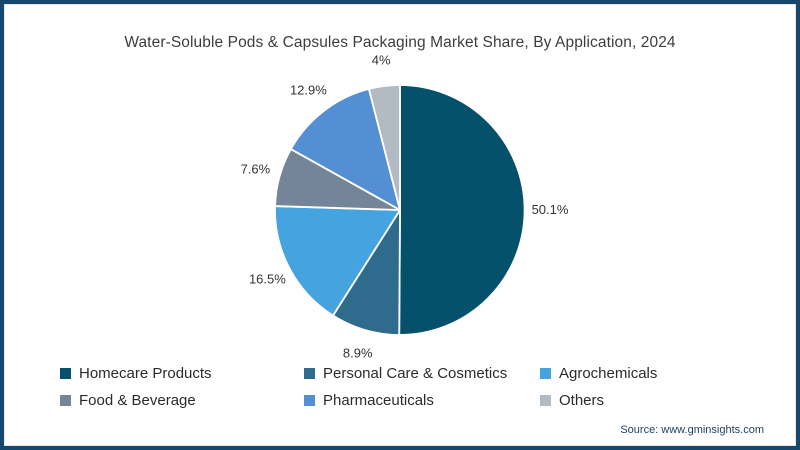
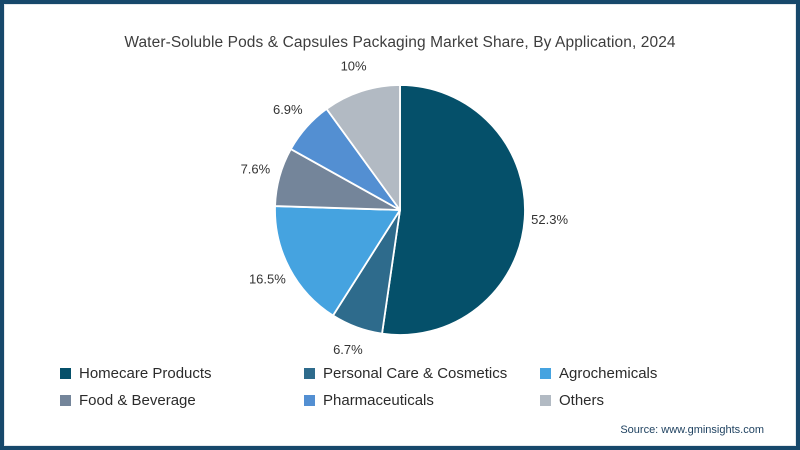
Homecare Products: 50.1% -> 52.3%
Personal Care & Cosmetics: 8.9% -> 6.7%
Pharmaceuticals: 12.9% -> 6.9%
Others: 4% -> 10%
